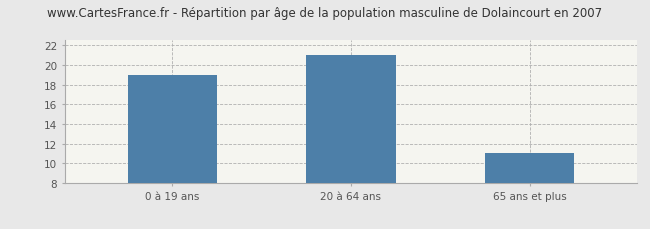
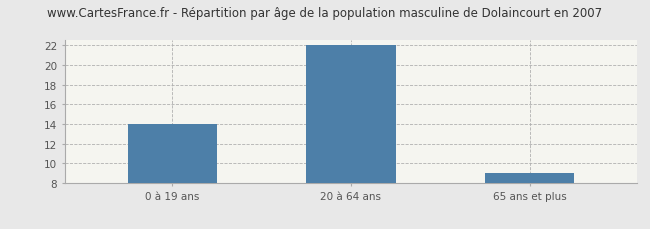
0 à 19 ans: 19 -> 14
20 à 64 ans: 21 -> 22
65 ans et plus: 11 -> 9
